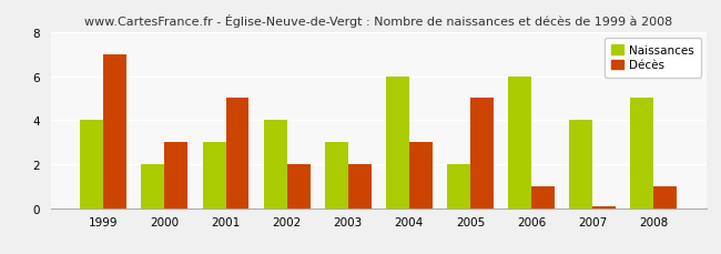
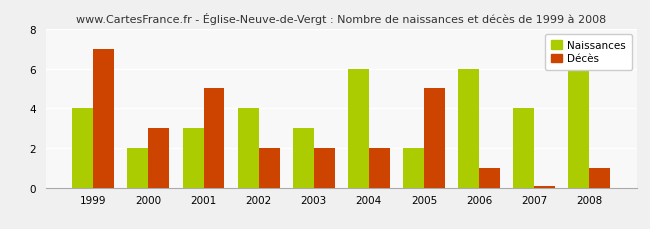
Décès/2004: 3.0 -> 2.0
Naissances/2008: 5 -> 6
